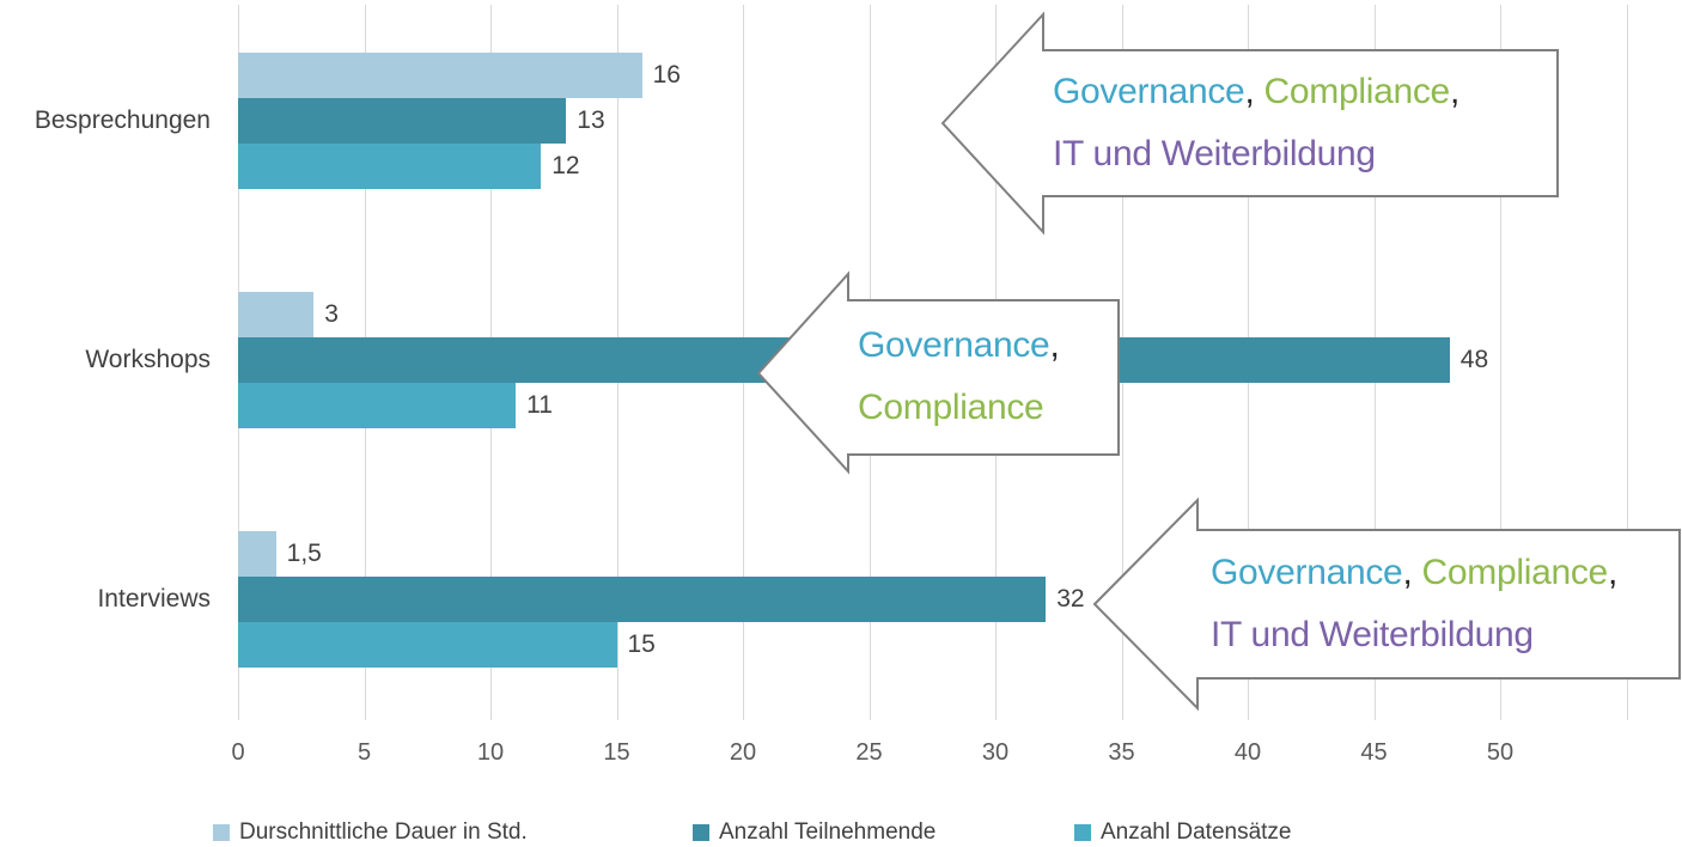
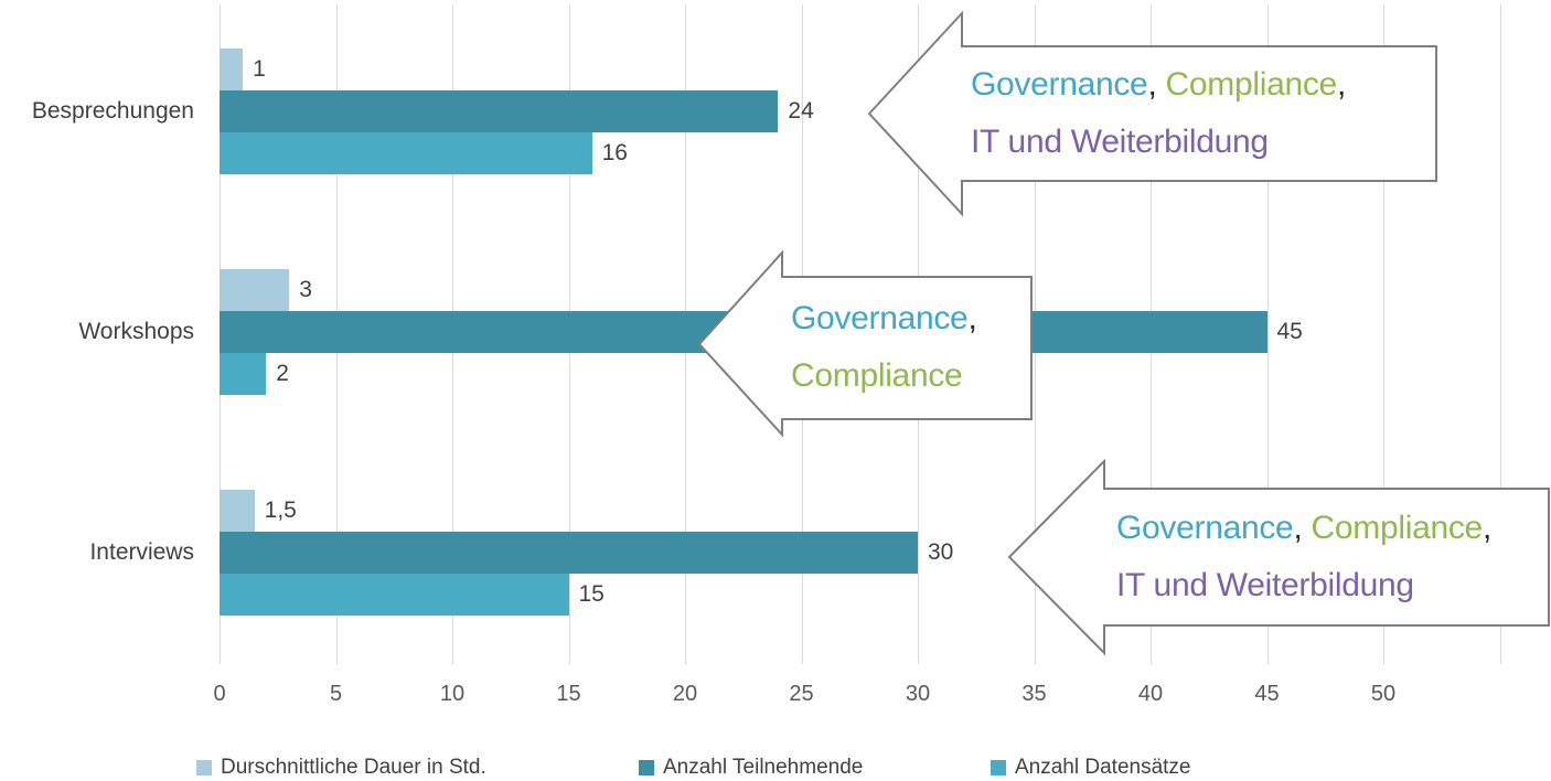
Durschnittliche Dauer in Std./Besprechungen: 16 -> 1
Anzahl Teilnehmende/Besprechungen: 13 -> 24
Anzahl Datensätze/Besprechungen: 12 -> 16
Anzahl Teilnehmende/Workshops: 48 -> 45
Anzahl Datensätze/Workshops: 11 -> 2
Anzahl Teilnehmende/Interviews: 32 -> 30
